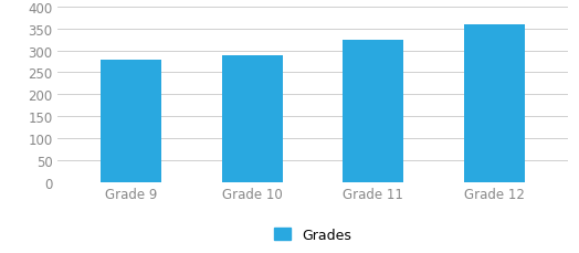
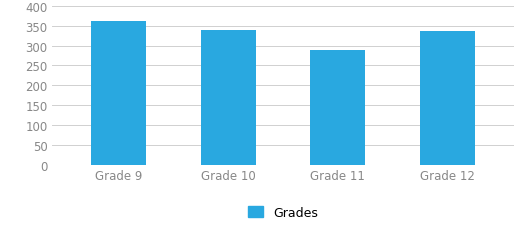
Grade 9: 280 -> 362
Grade 10: 290 -> 338
Grade 11: 325 -> 290
Grade 12: 360 -> 337
